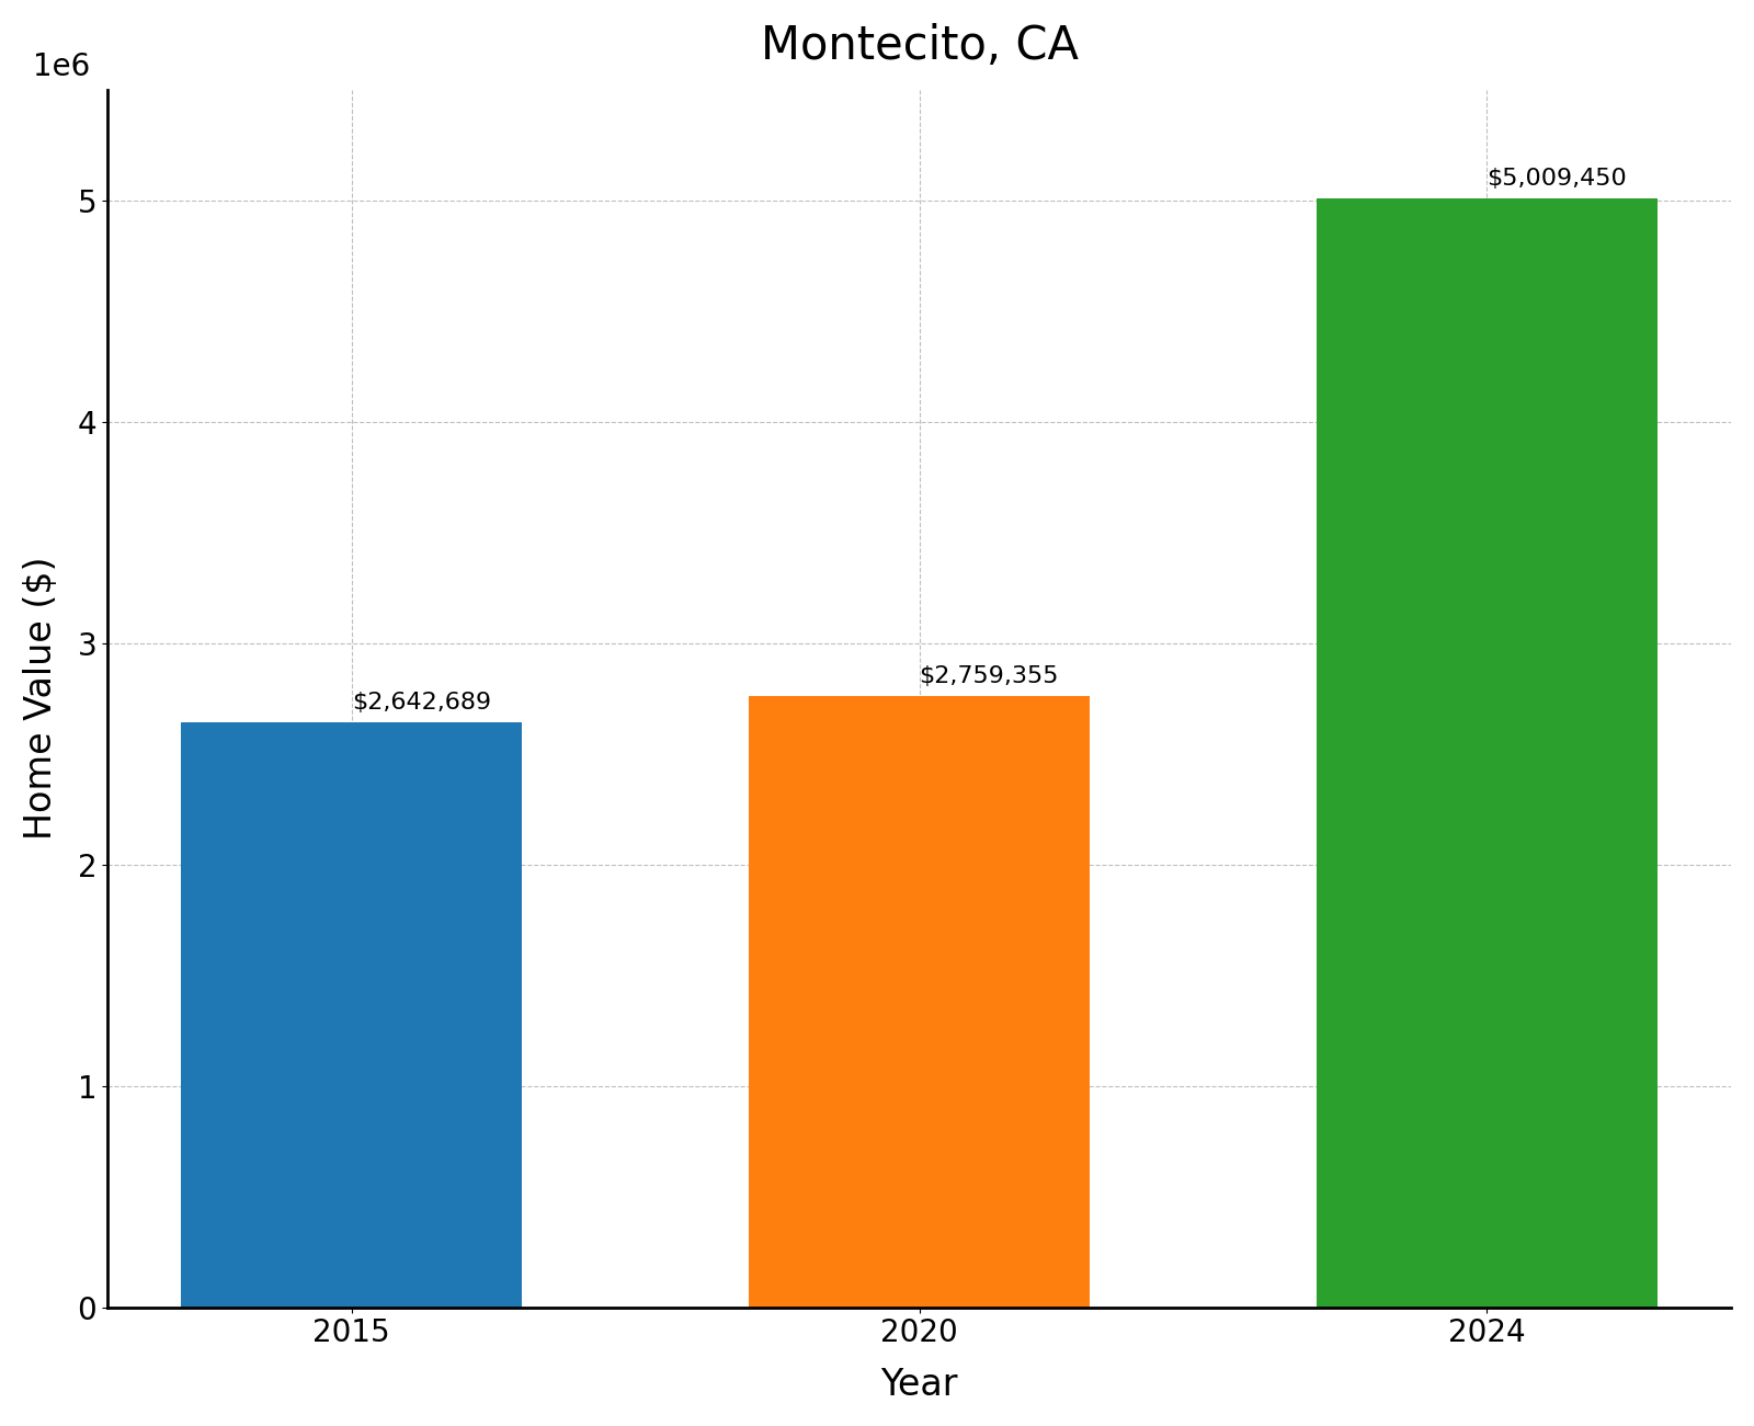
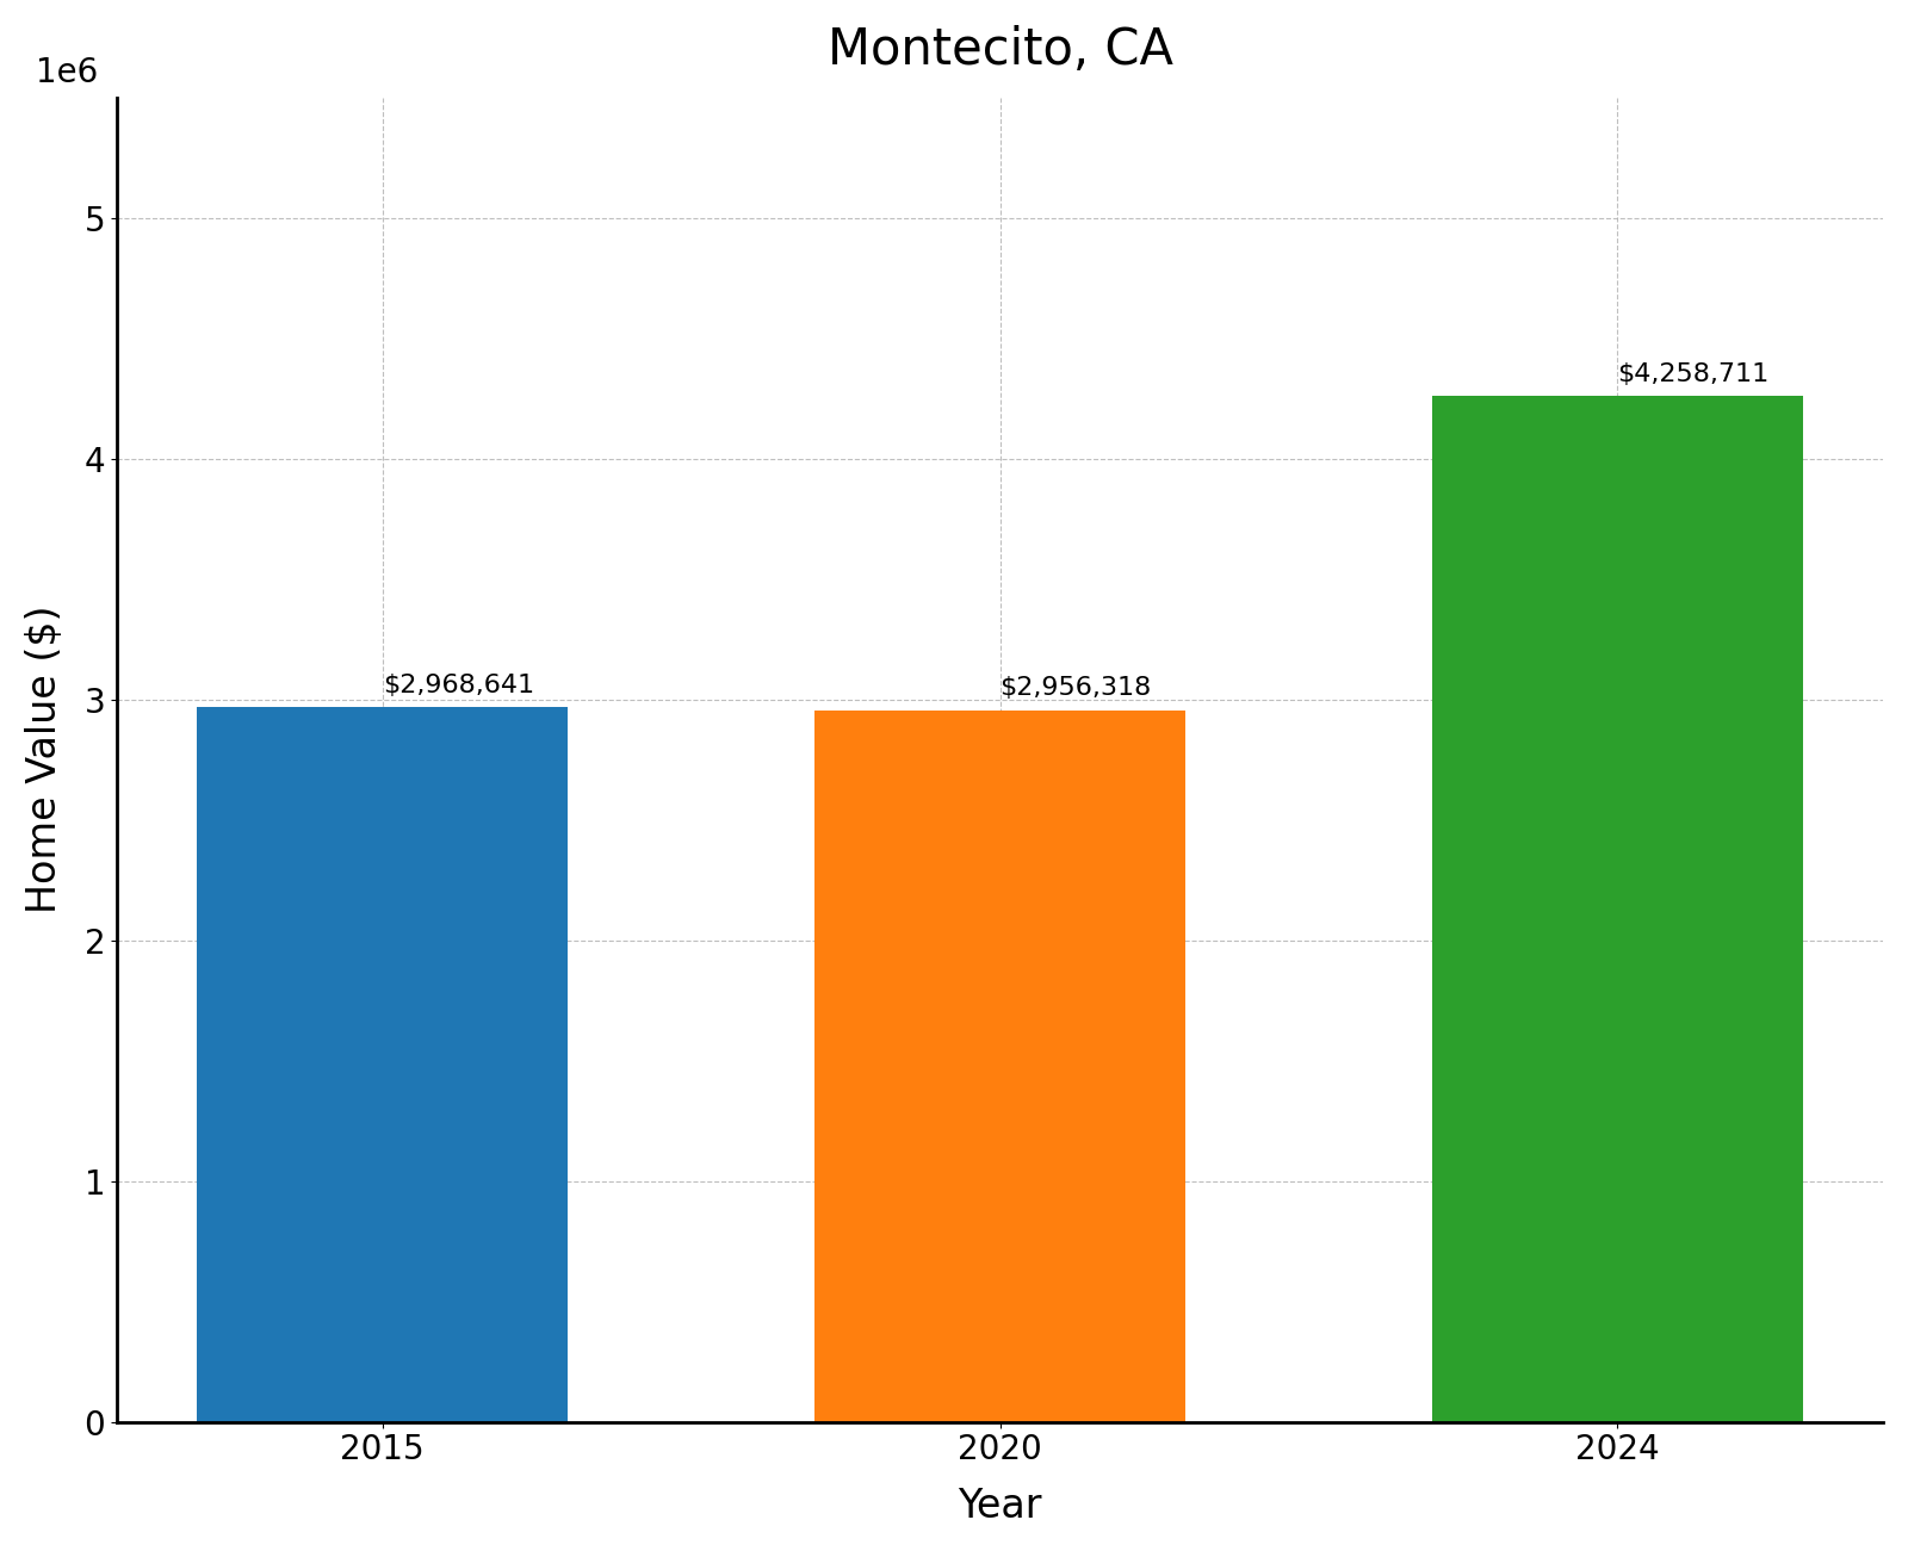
2015: $2,642,689 -> $2,968,641
2020: $2,759,355 -> $2,956,318
2024: $5,009,450 -> $4,258,711
